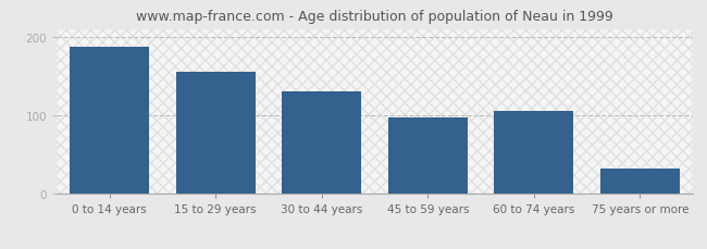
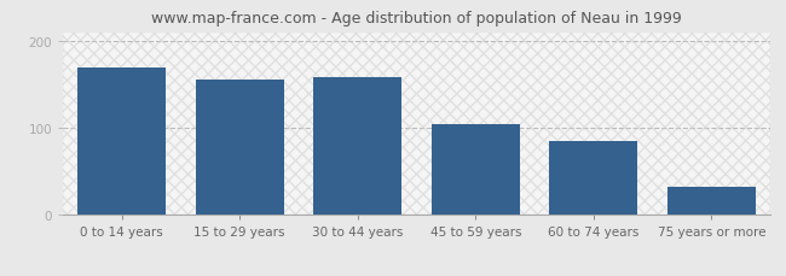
0 to 14 years: 188 -> 170
30 to 44 years: 130 -> 158
45 to 59 years: 98 -> 105
60 to 74 years: 106 -> 85
